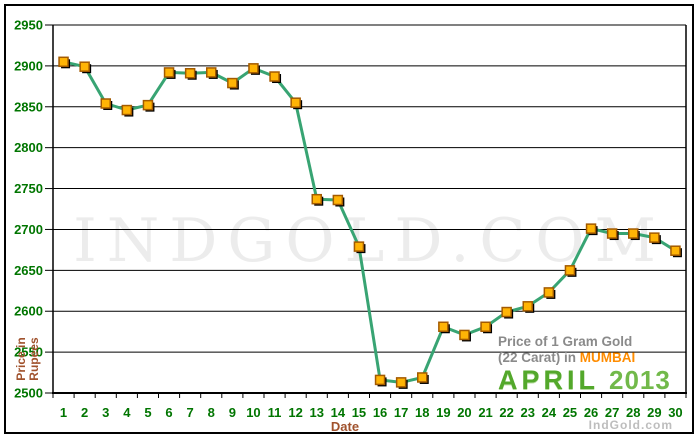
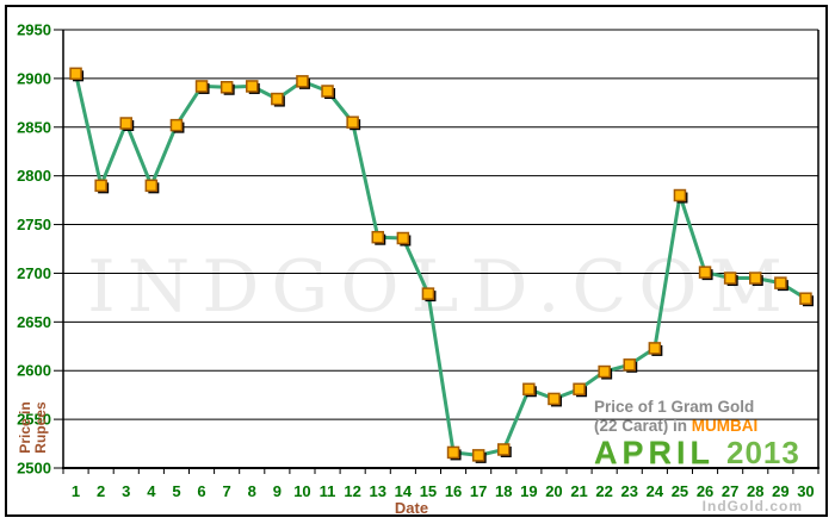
2: 2900 -> 2790
4: 2850 -> 2790
25: 2650 -> 2780
